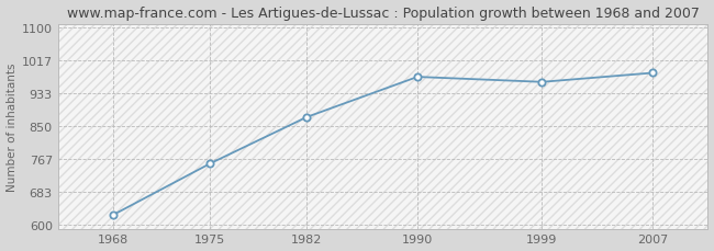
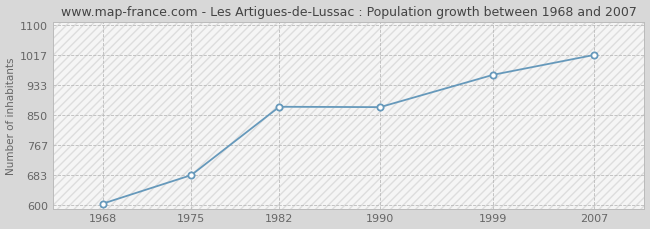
1968: 625 -> 604
1975: 755 -> 683
1990: 975 -> 872
2007: 985 -> 1017
